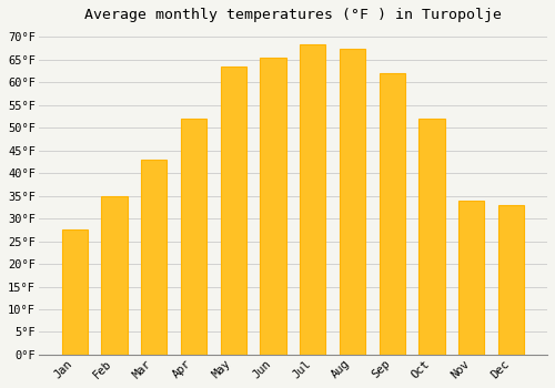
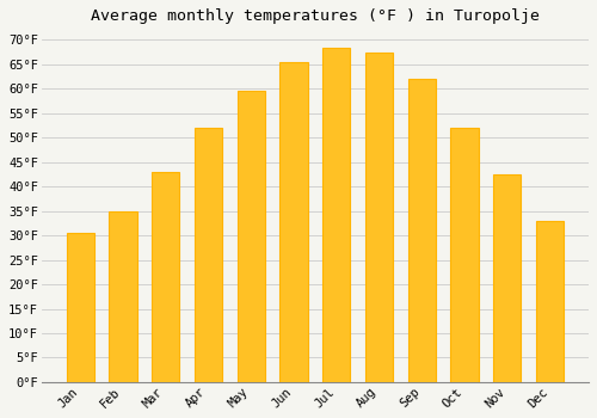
Jan: 27.5°F -> 30.5°F
May: 63.5°F -> 59.5°F
Nov: 34.0°F -> 42.5°F
